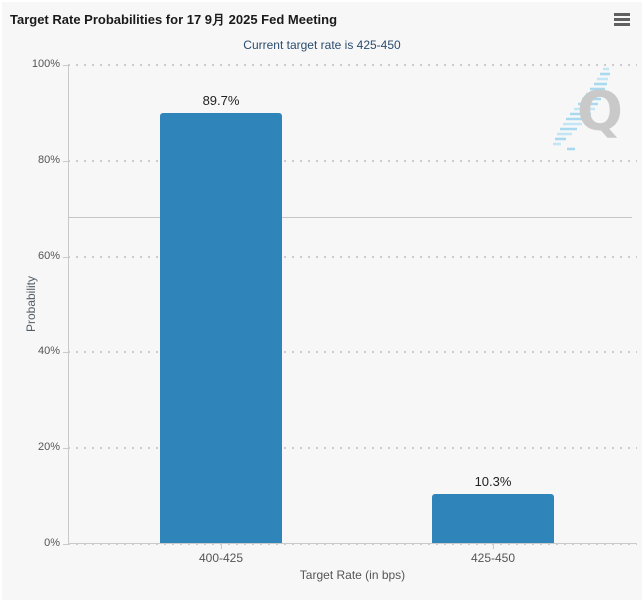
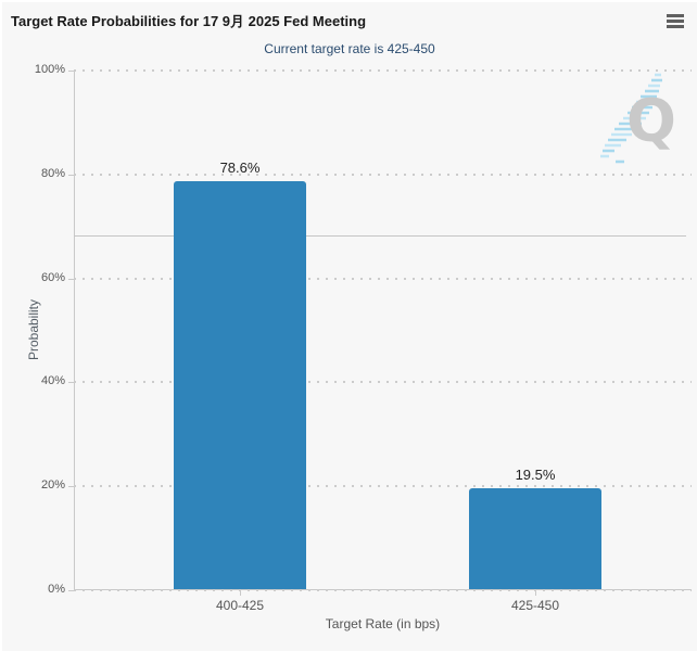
400-425: 89.7% -> 78.6%
425-450: 10.3% -> 19.5%
